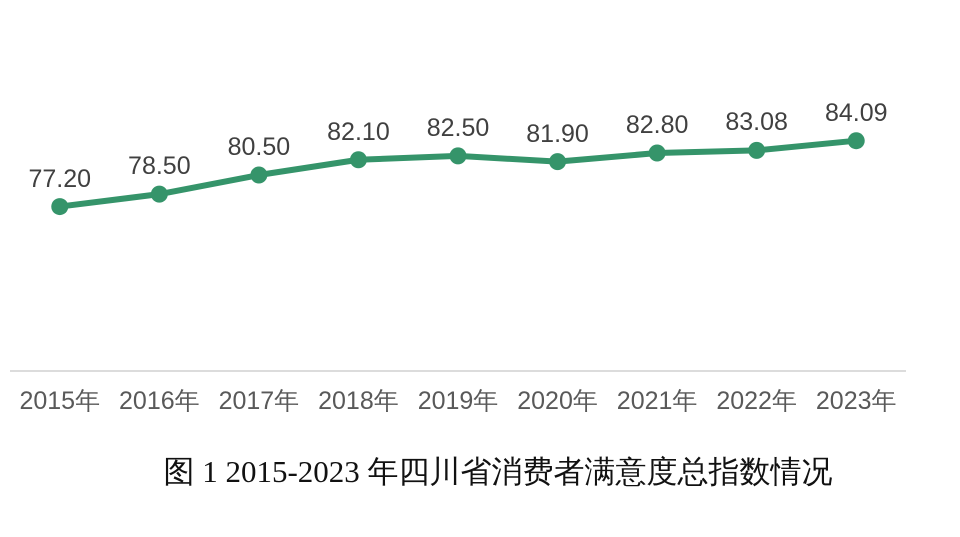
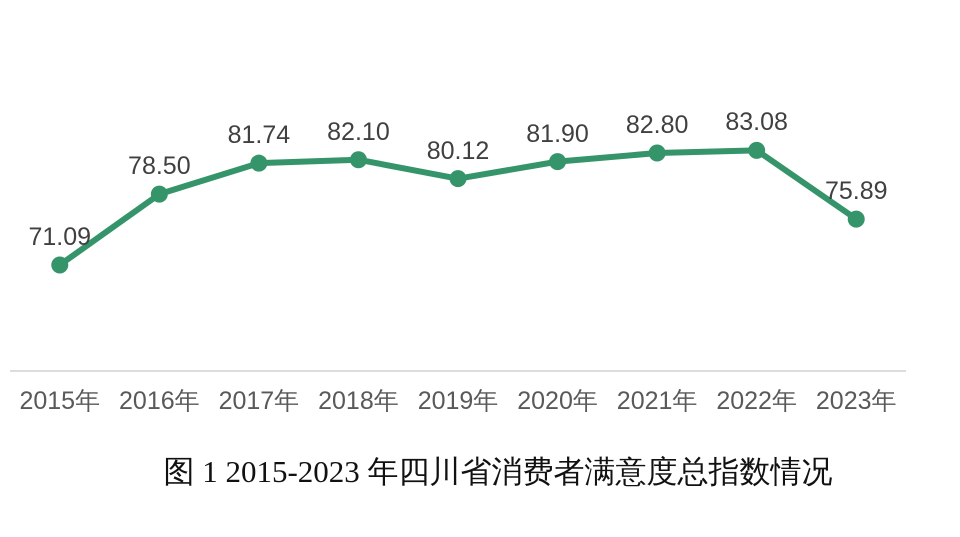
2015年: 77.20 -> 71.09
2017年: 80.50 -> 81.74
2019年: 82.50 -> 80.12
2023年: 84.09 -> 75.89
